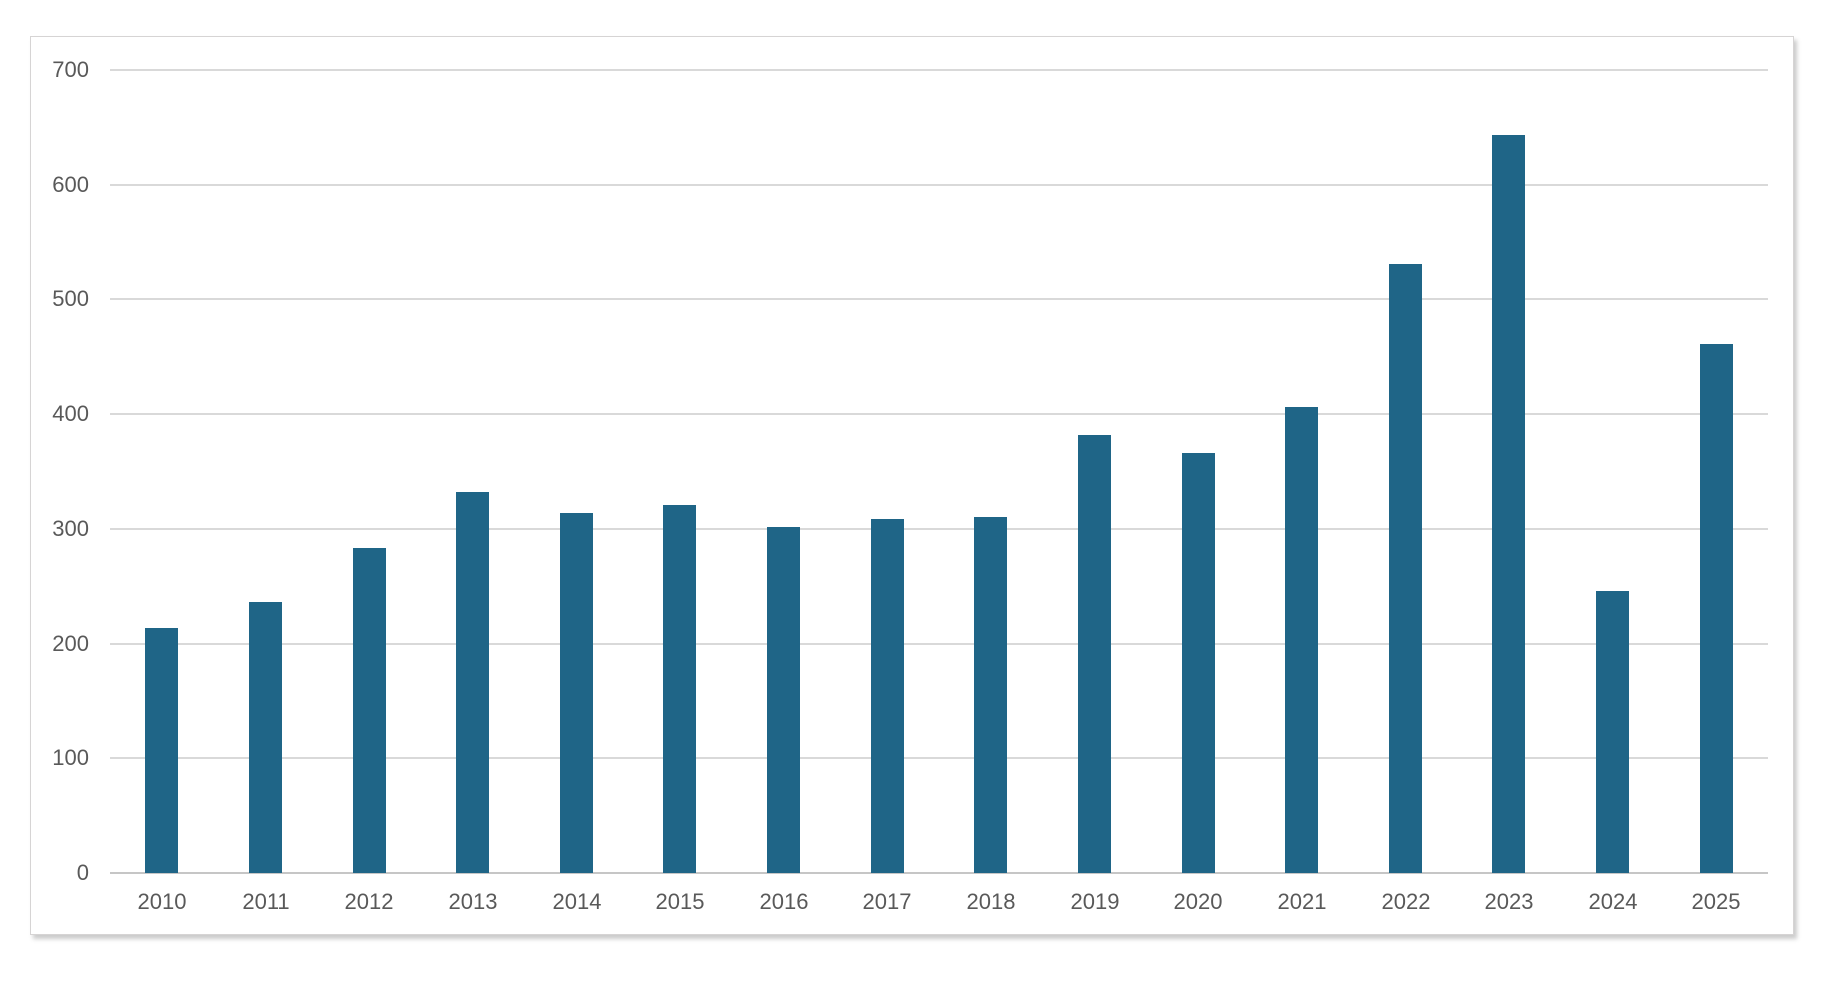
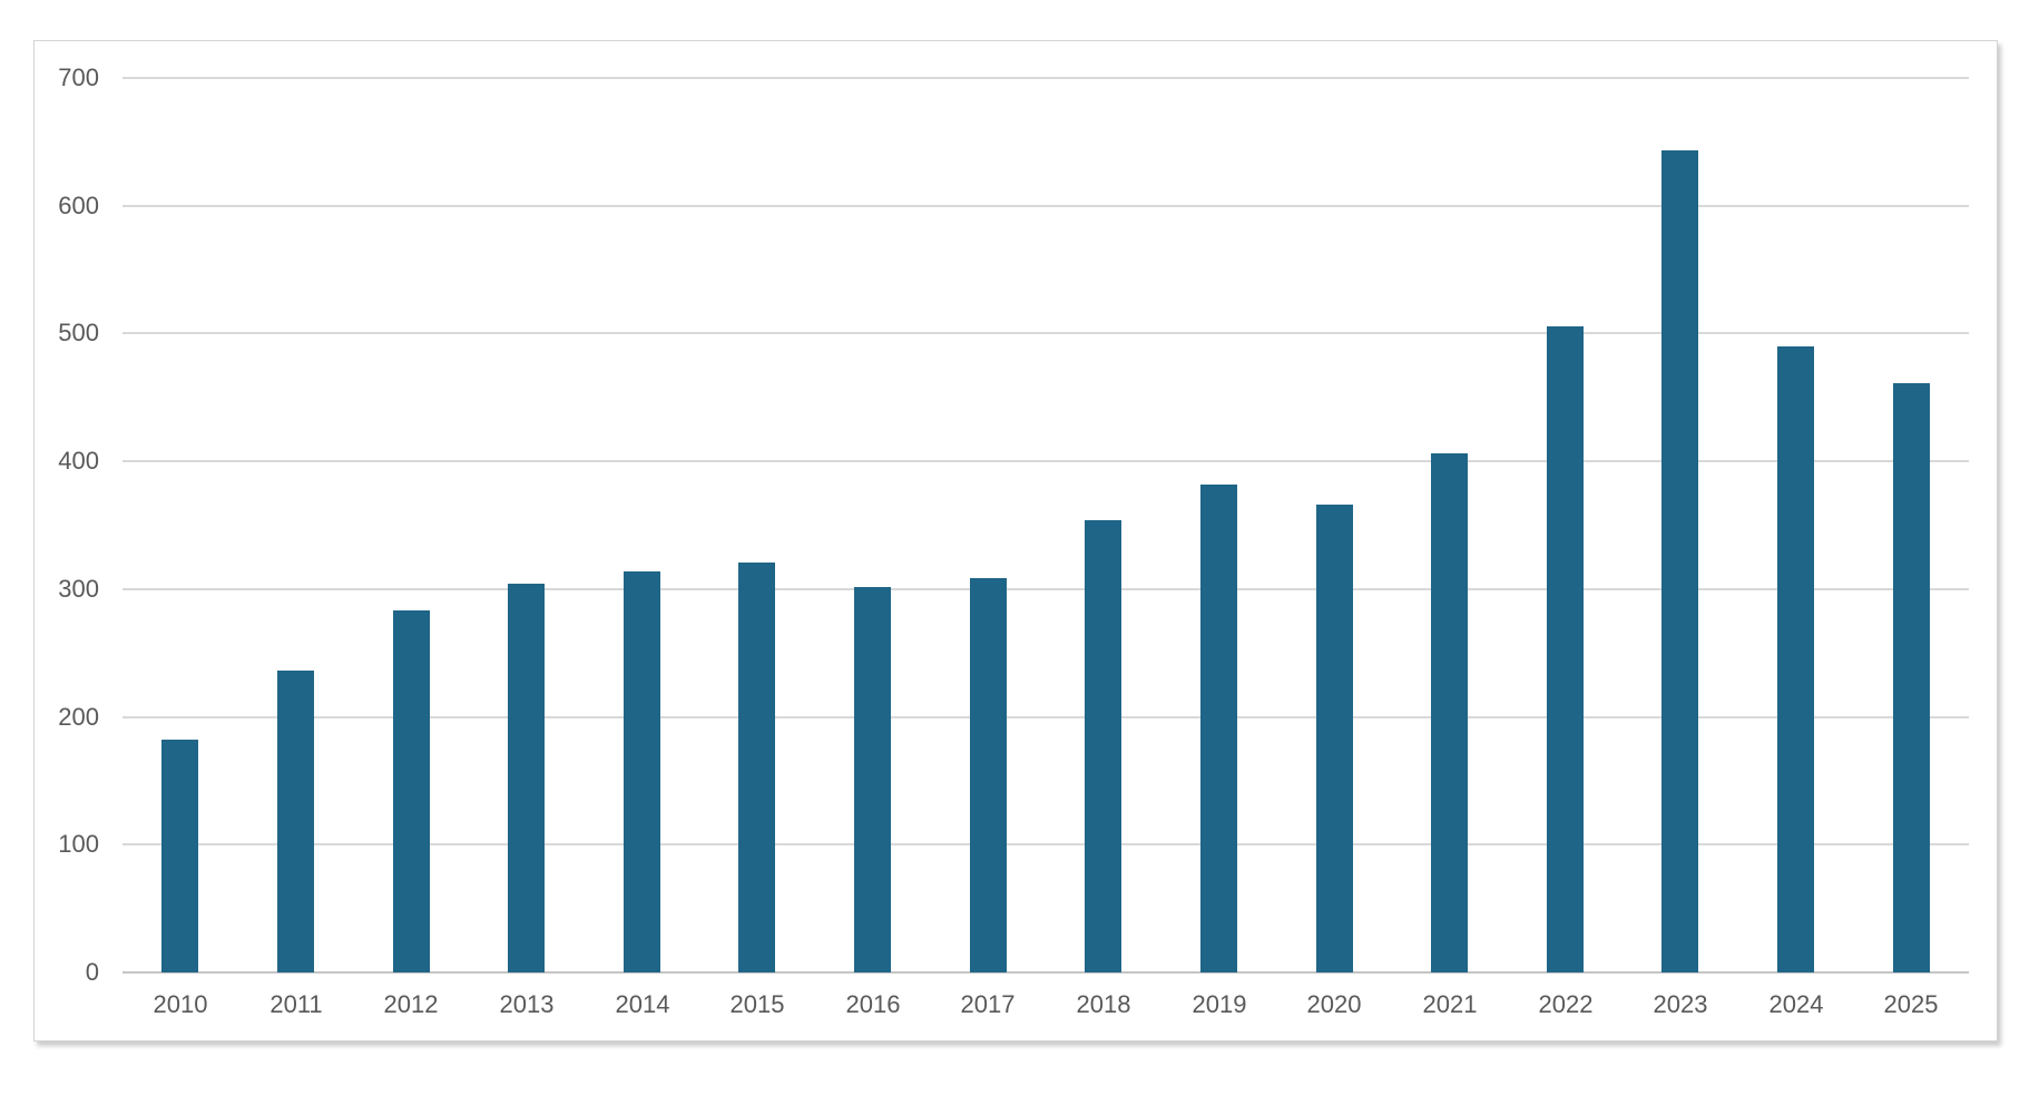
2010: 214 -> 182
2013: 332 -> 304
2018: 310 -> 354
2022: 531 -> 506
2024: 246 -> 490
